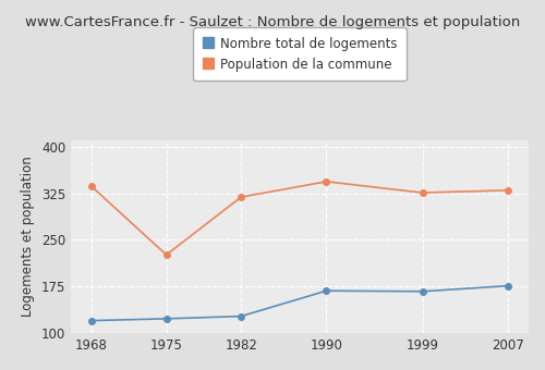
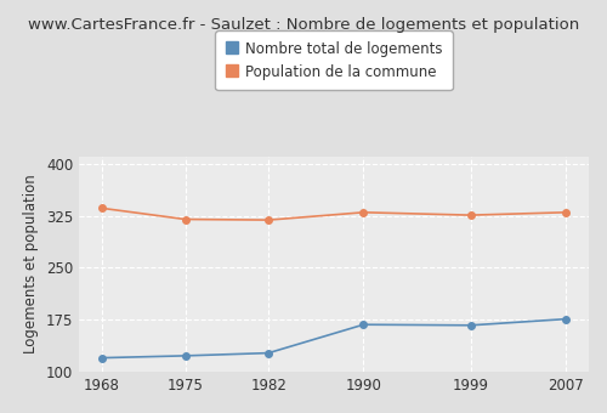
Population de la commune/1975: 226 -> 320
Population de la commune/1990: 344 -> 330
